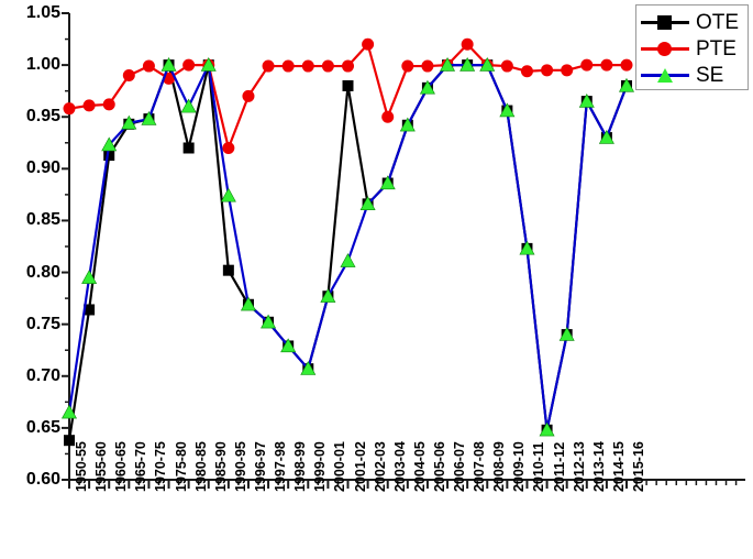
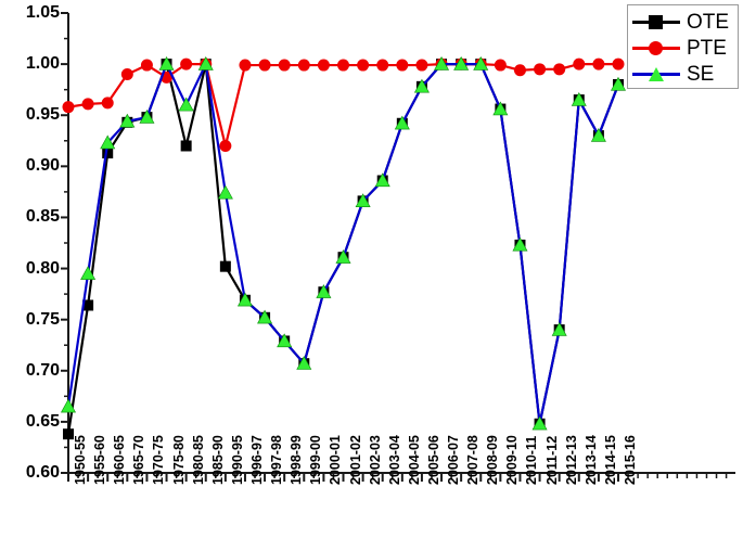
PTE/1996-97: 0.97 -> 1.00
OTE/2001-02: 0.98 -> 0.81
PTE/2002-03: 1.02 -> 1.00
PTE/2003-04: 0.95 -> 1.00
PTE/2007-08: 1.02 -> 1.00
